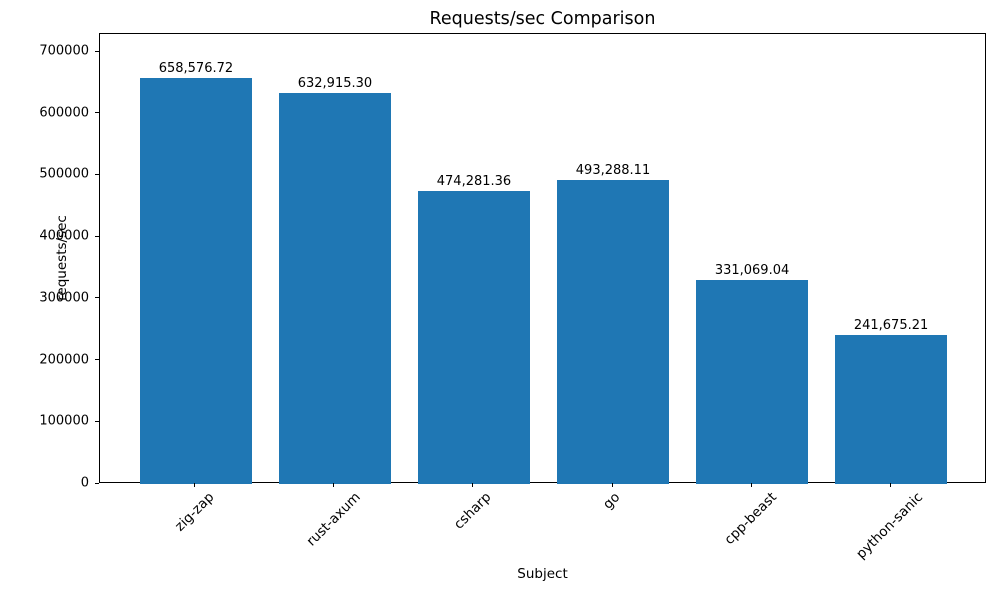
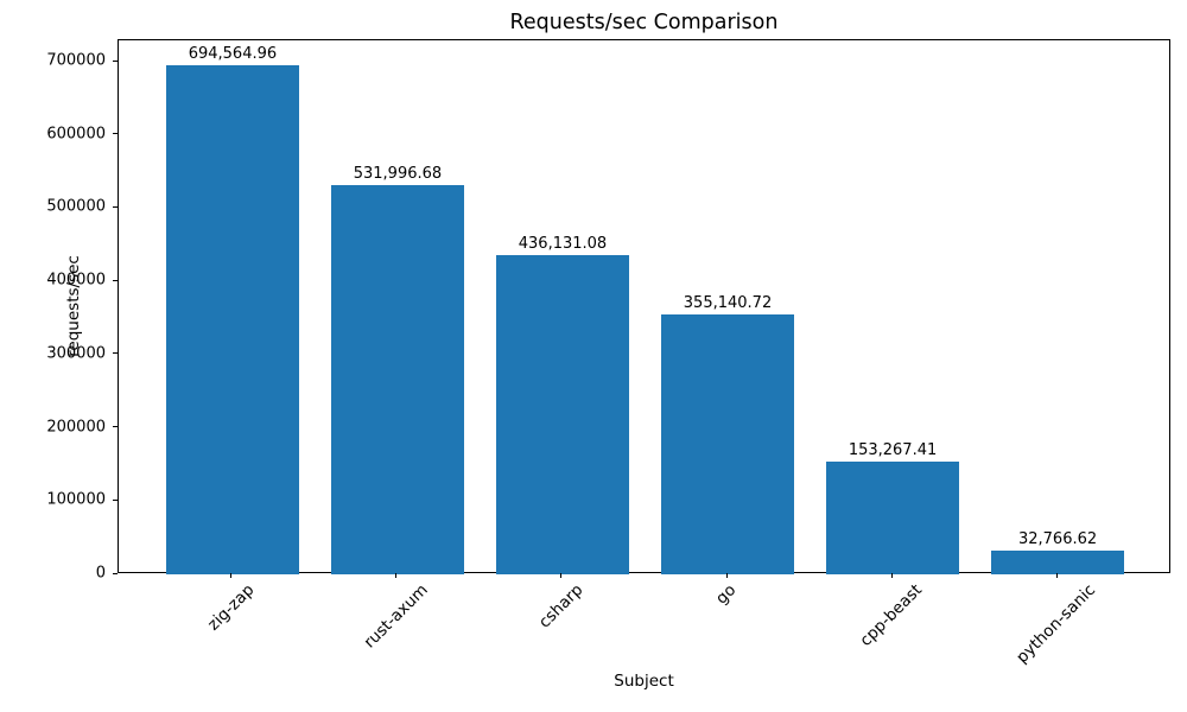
zig-zap: 658,576.72 -> 694,564.96
rust-axum: 632,915.30 -> 531,996.68
csharp: 474,281.36 -> 436,131.08
go: 493,288.11 -> 355,140.72
cpp-beast: 331,069.04 -> 153,267.41
python-sanic: 241,675.21 -> 32,766.62
